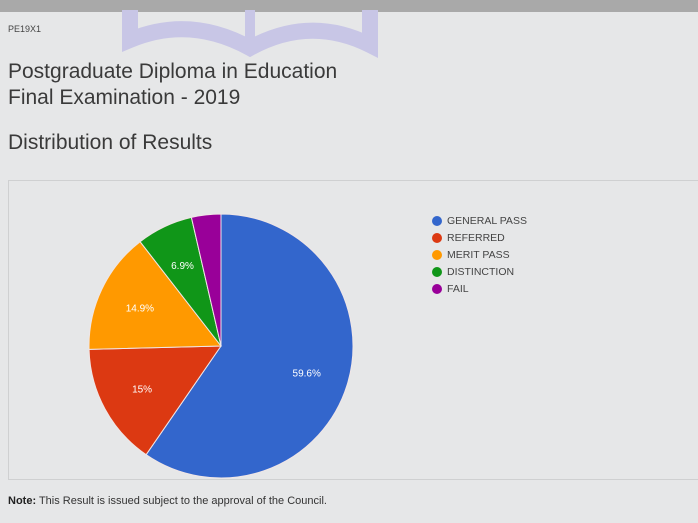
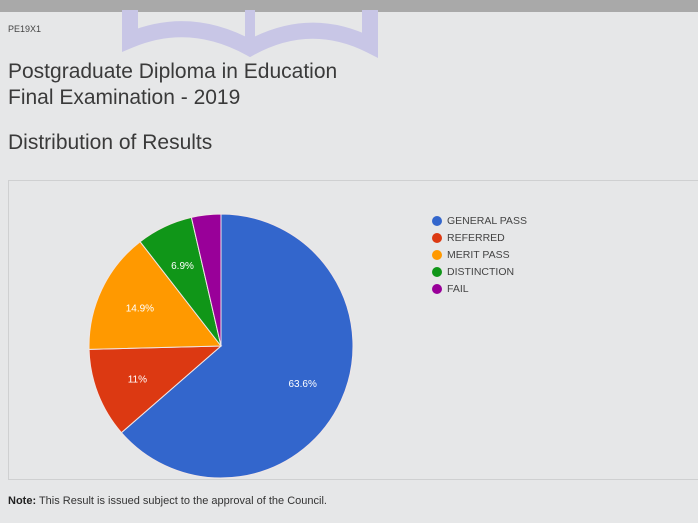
GENERAL PASS: 59.6% -> 63.6%
REFERRED: 15% -> 11%
